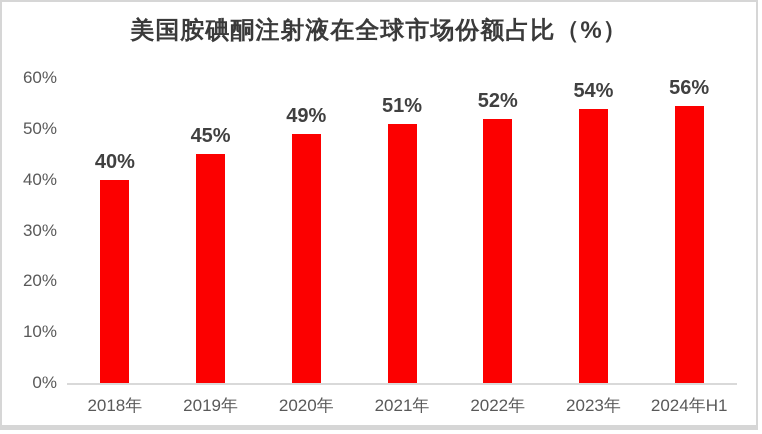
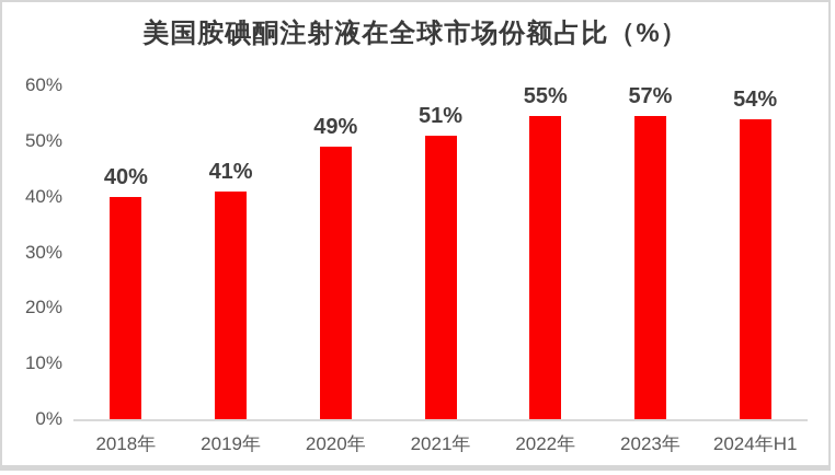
2019年: 45% -> 41%
2022年: 52% -> 55%
2023年: 54% -> 57%
2024年H1: 56% -> 54%
